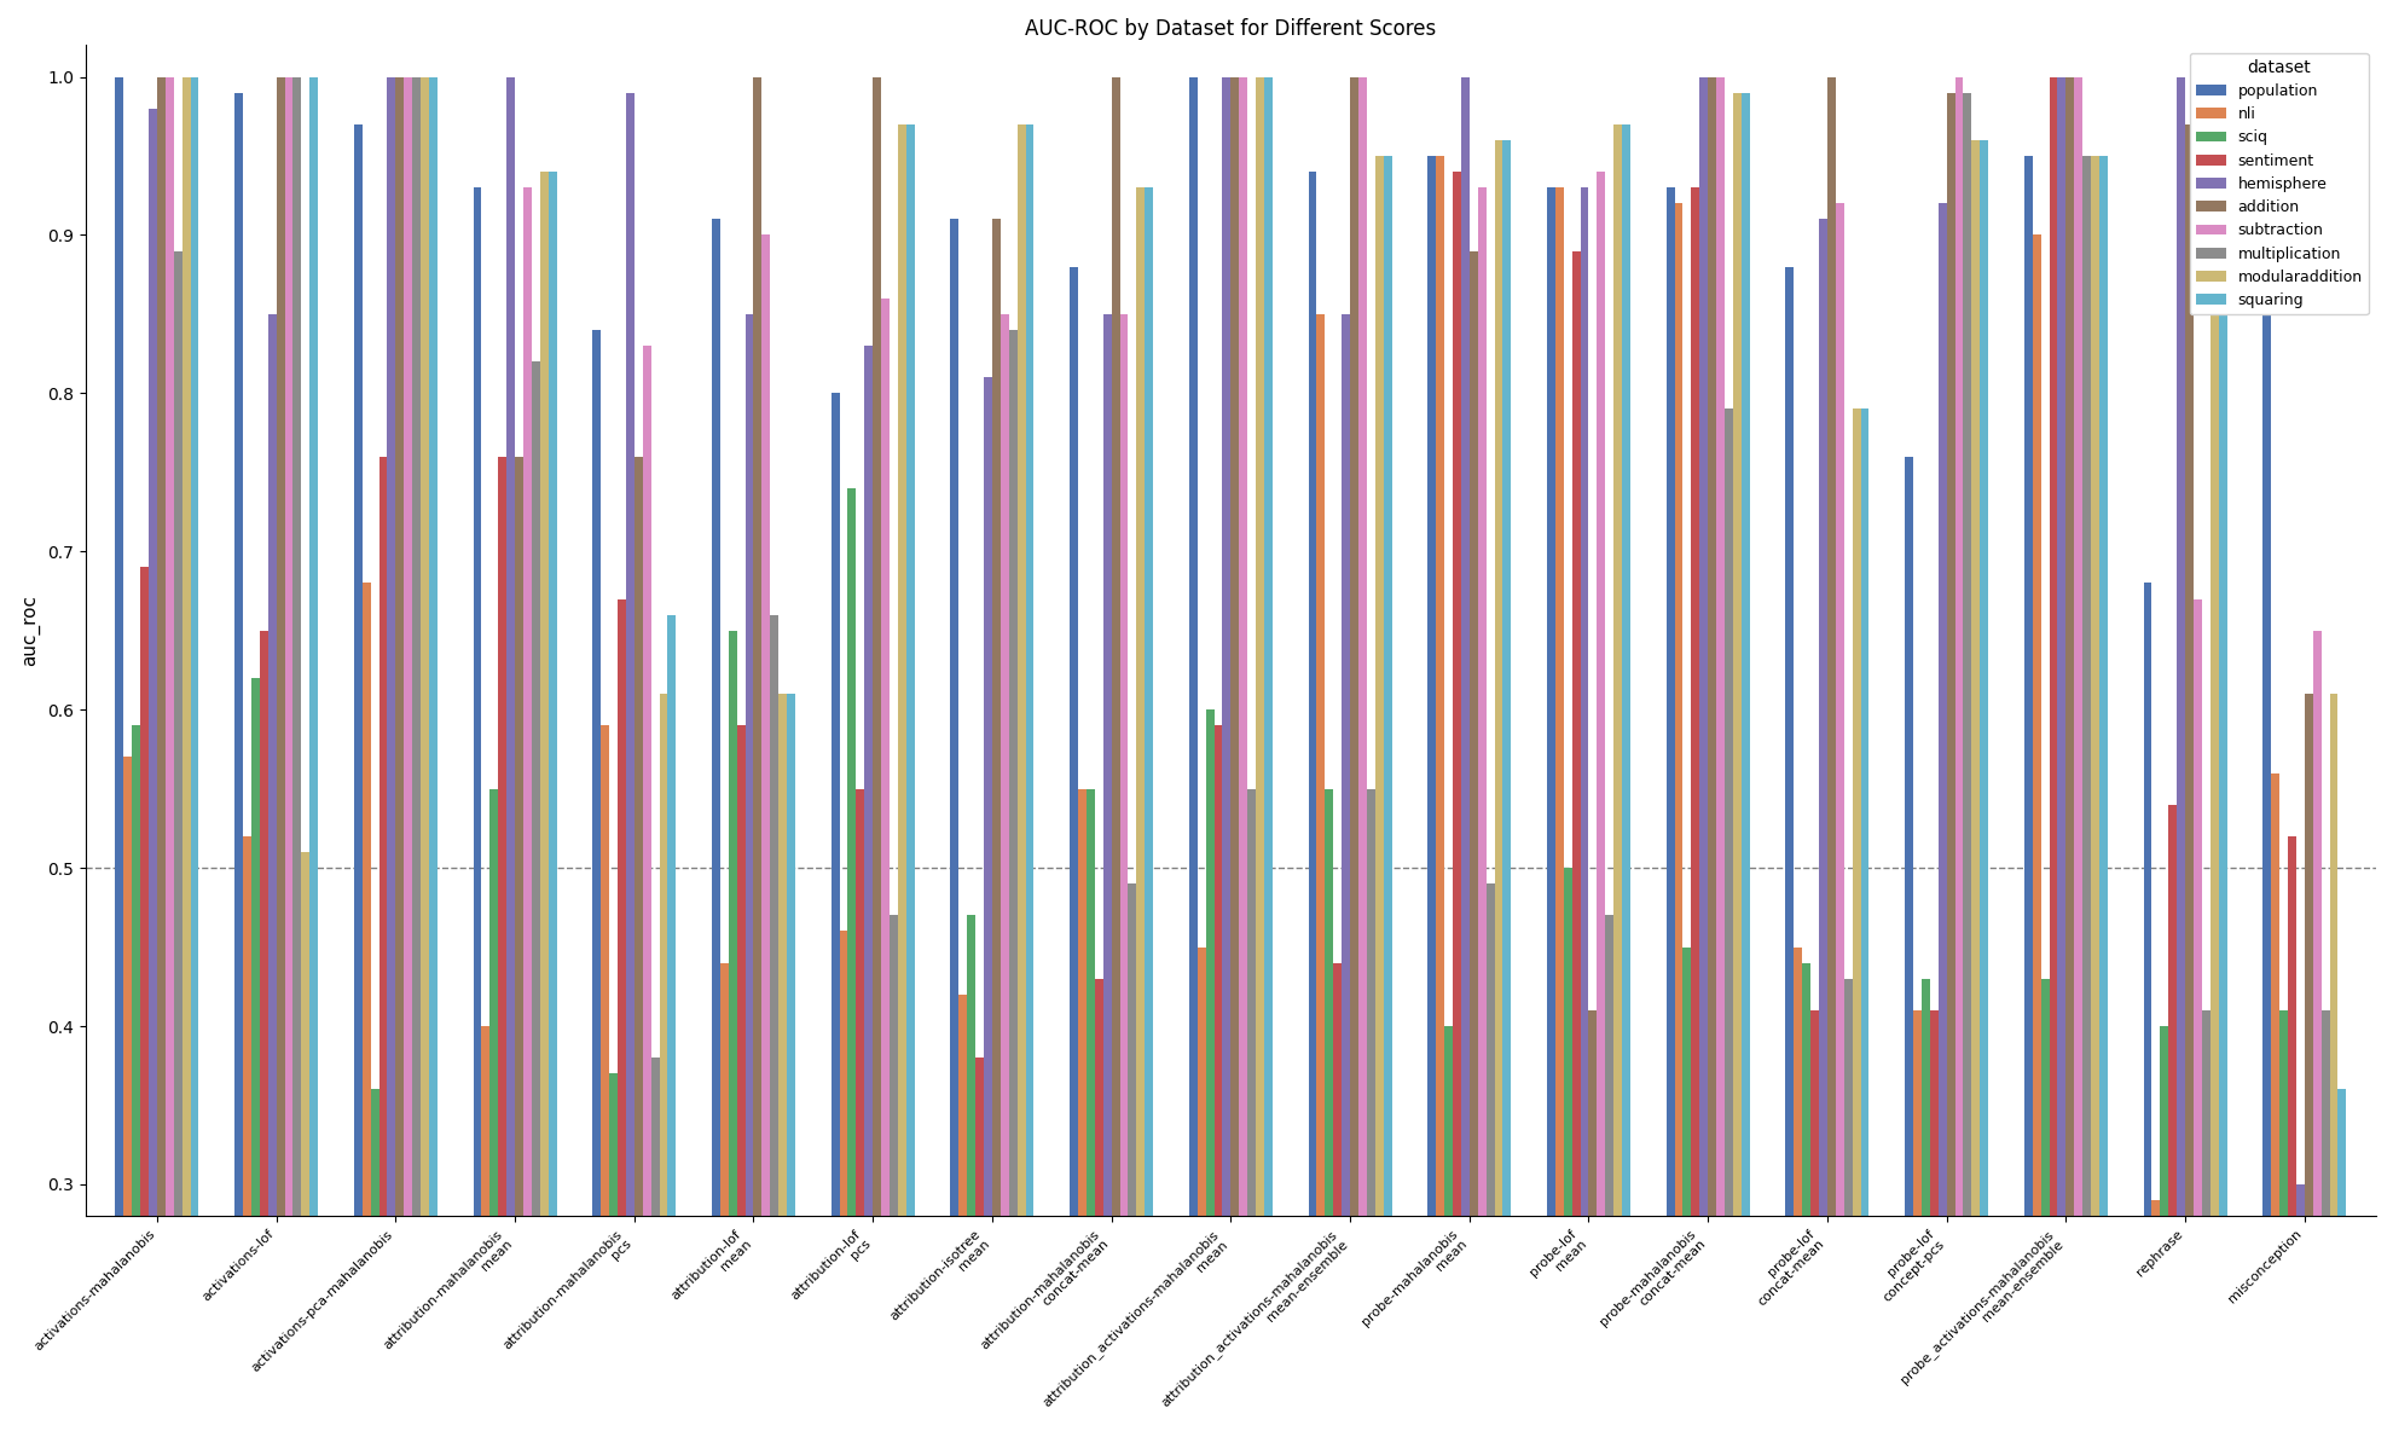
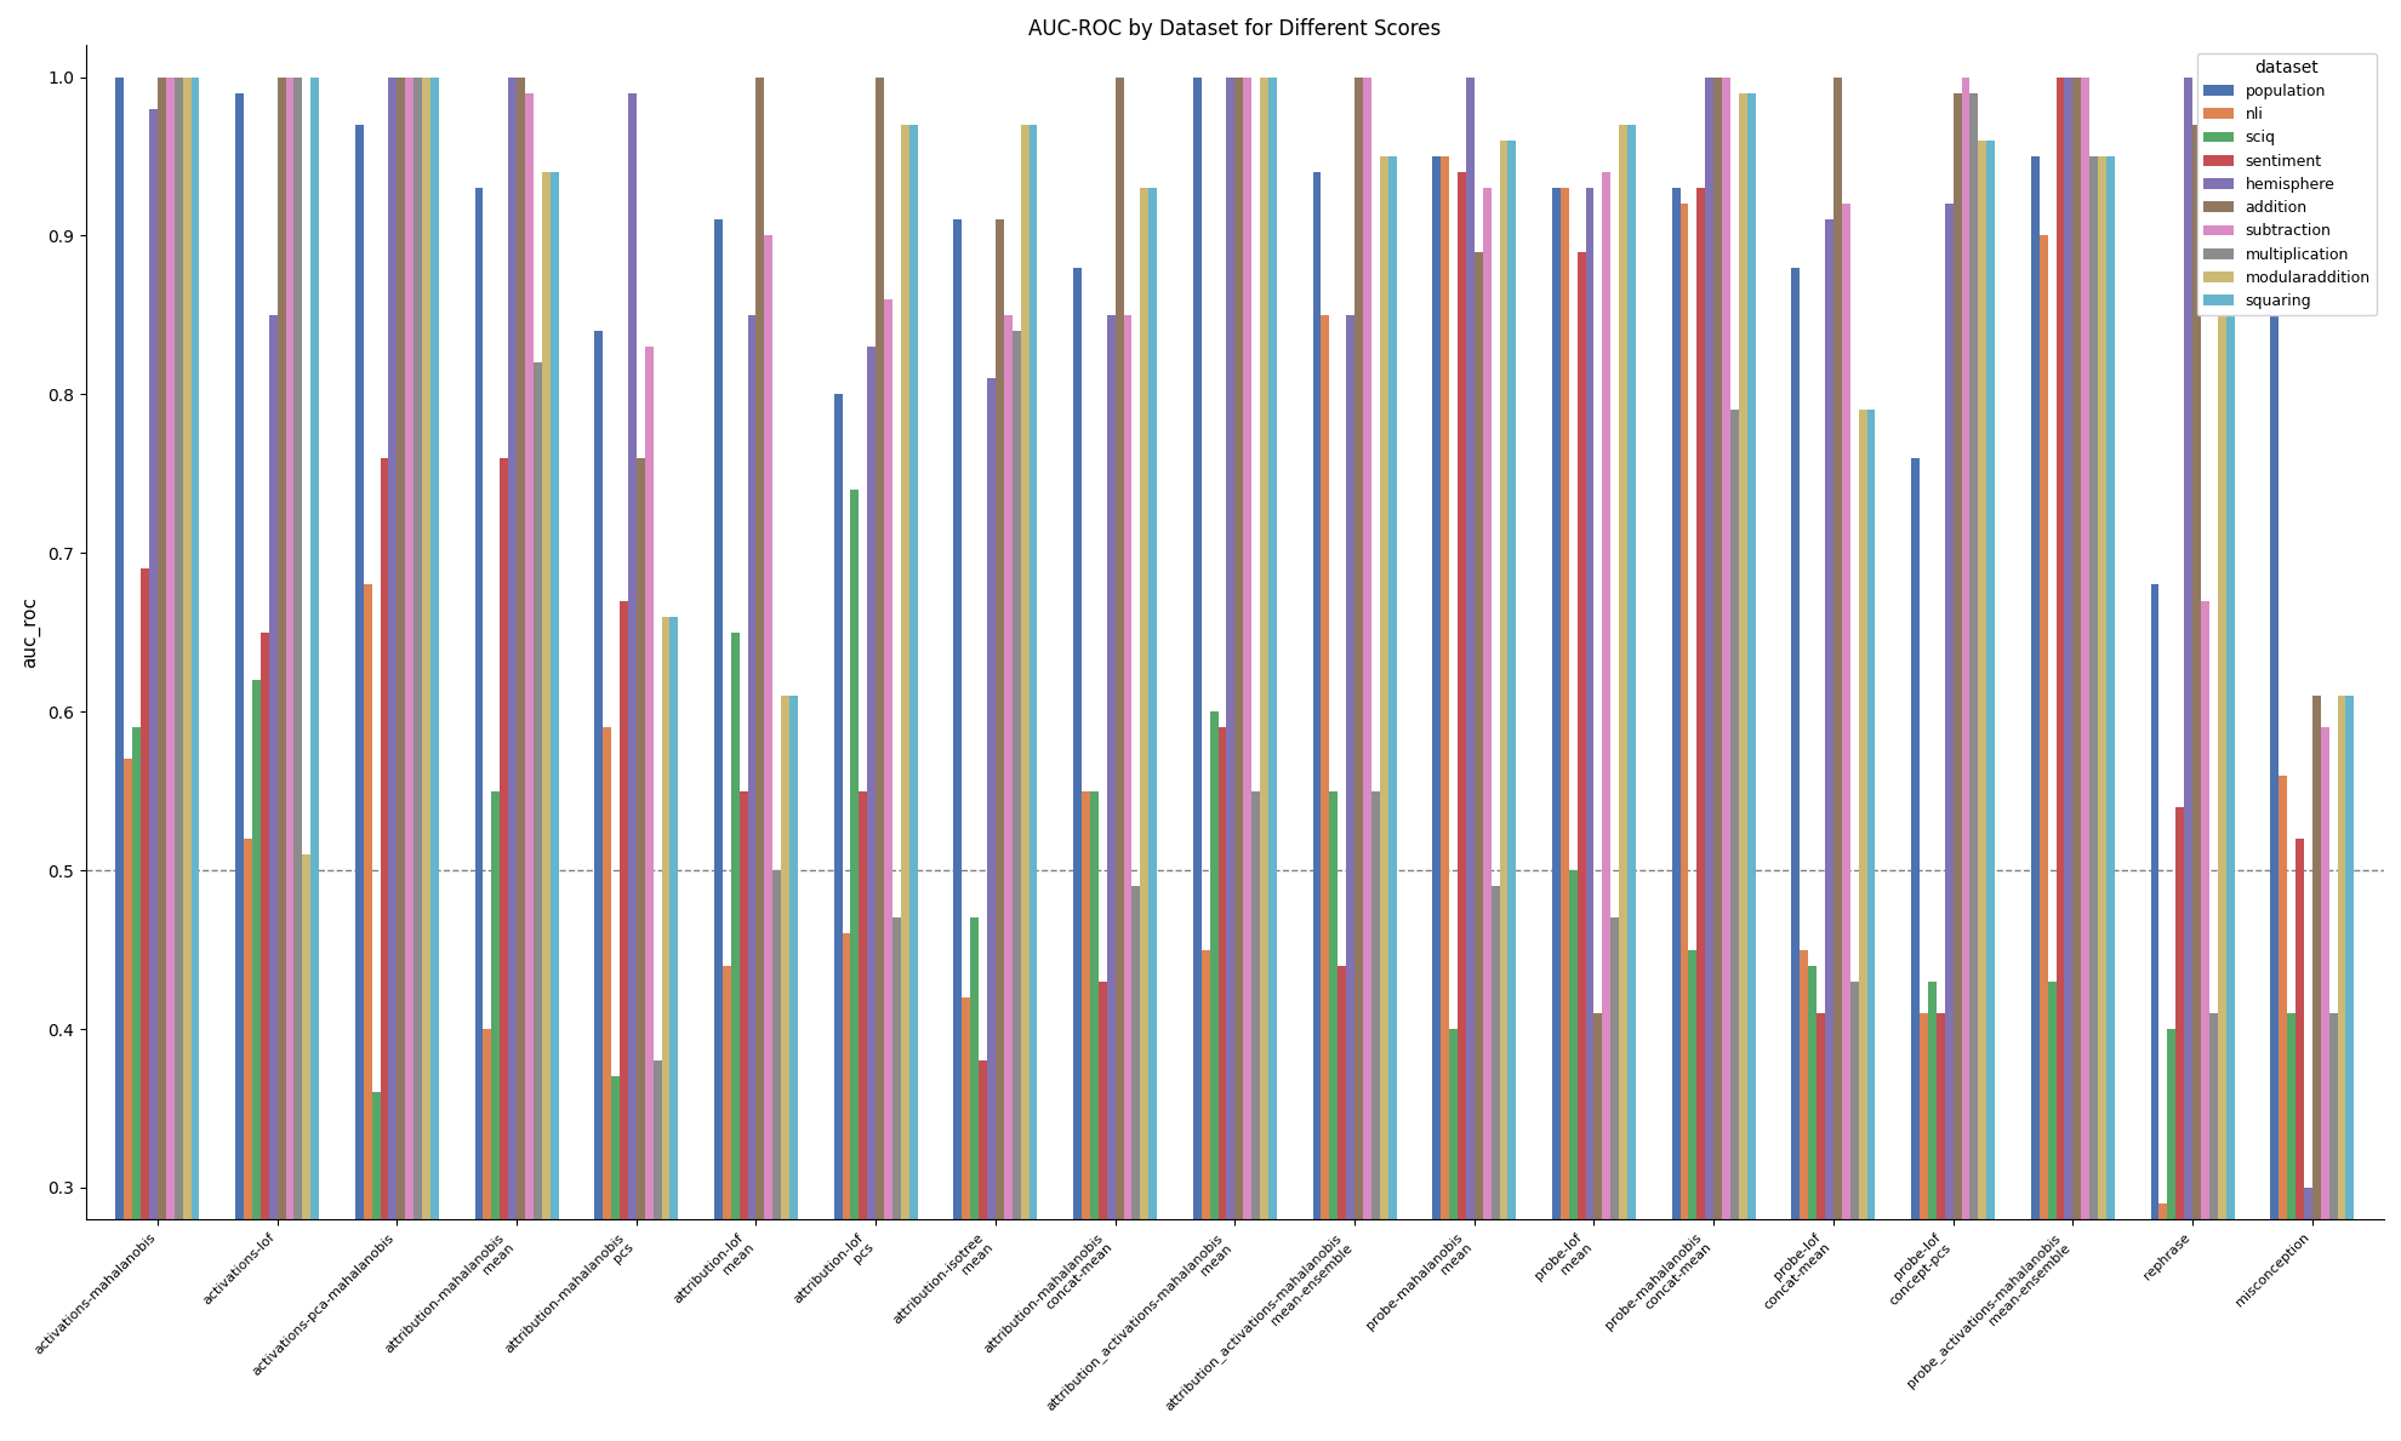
multiplication/activations-mahalanobis: 0.89 -> 1.00
addition/attribution-mahalanobis mean: 0.76 -> 1.00
subtraction/attribution-mahalanobis mean: 0.93 -> 0.99
modularaddition/attribution-mahalanobis pcs: 0.61 -> 0.66
sentiment/attribution-lof mean: 0.59 -> 0.55
multiplication/attribution-lof mean: 0.66 -> 0.50
subtraction/misconception: 0.65 -> 0.59
squaring/misconception: 0.36 -> 0.61
